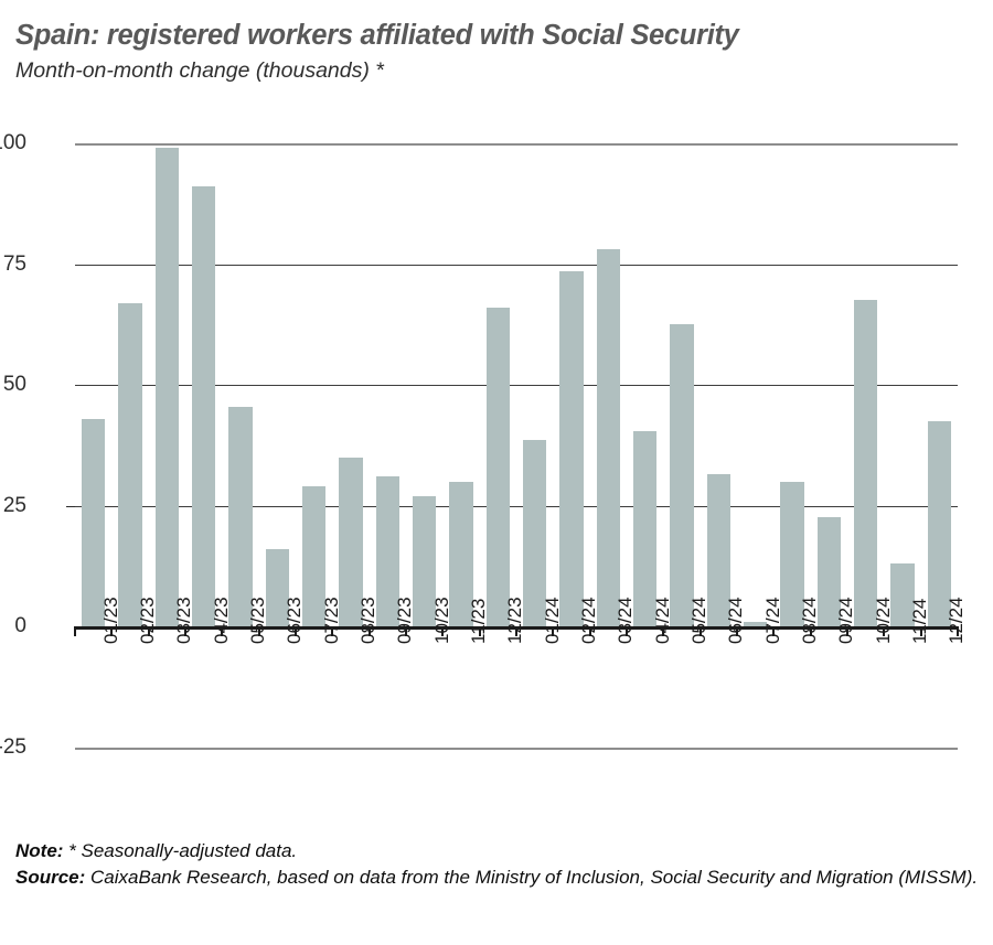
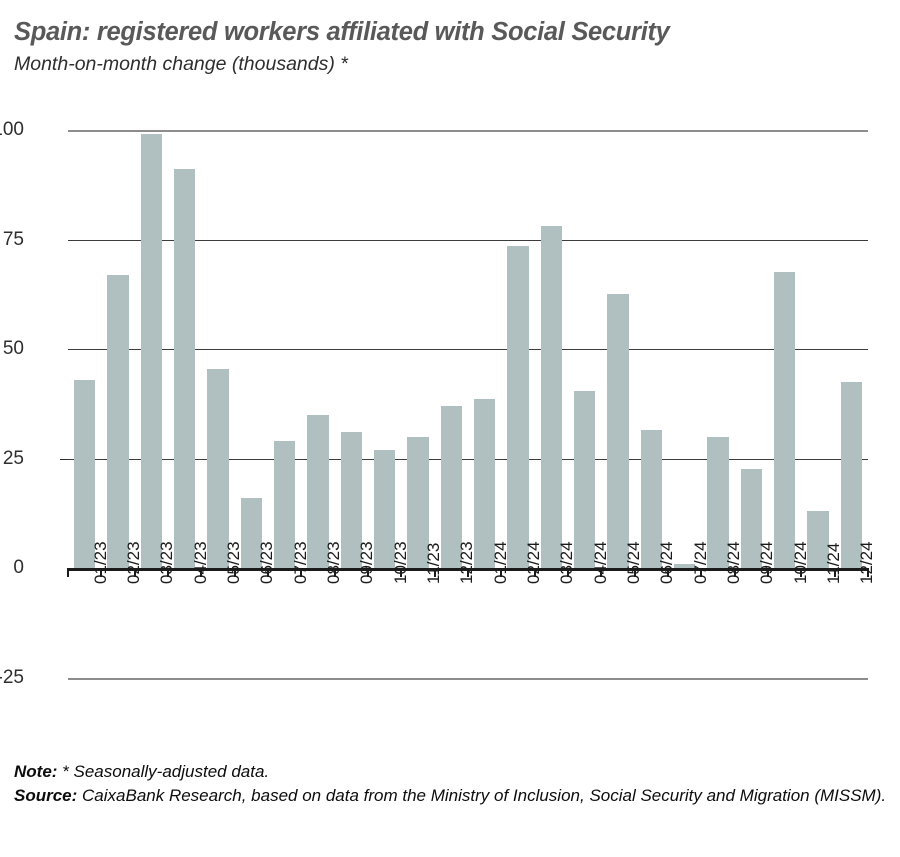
12/23: 66 -> 37
